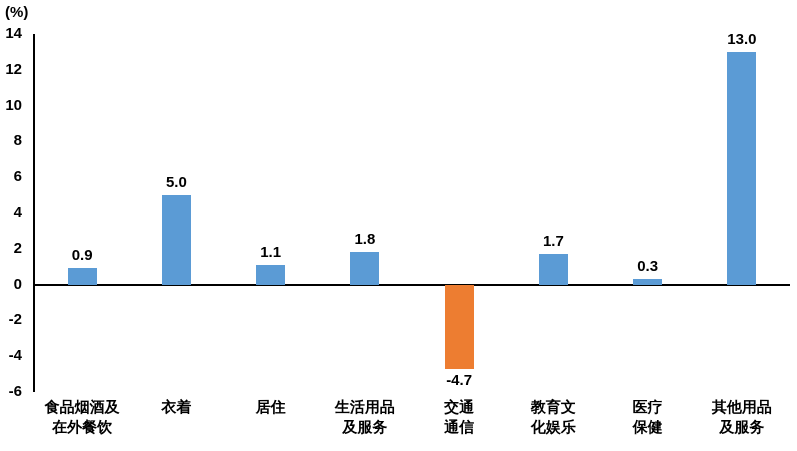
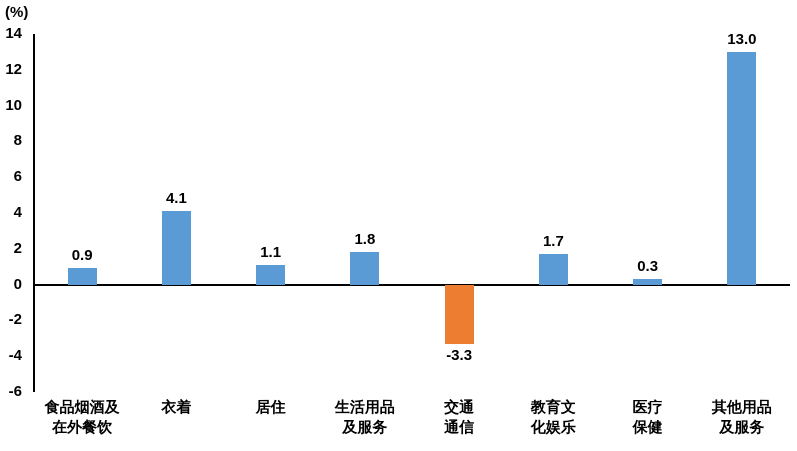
衣着: 5.0 -> 4.1
交通 通信: -4.7 -> -3.3
